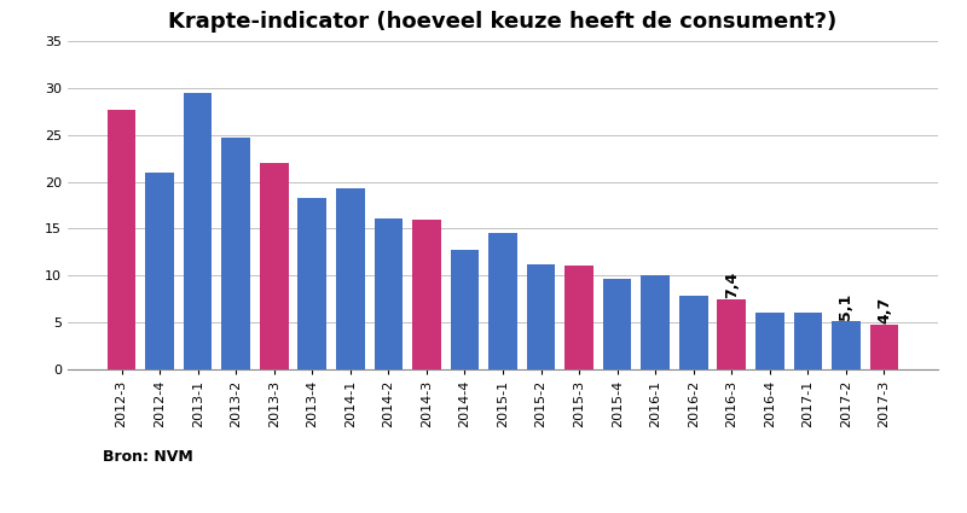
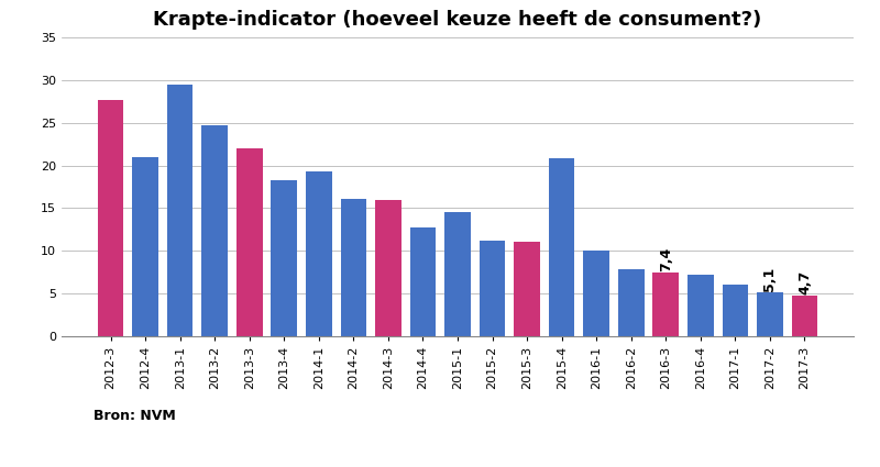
2015-4: 9.7 -> 20.8
2016-4: 6.0 -> 7.2
